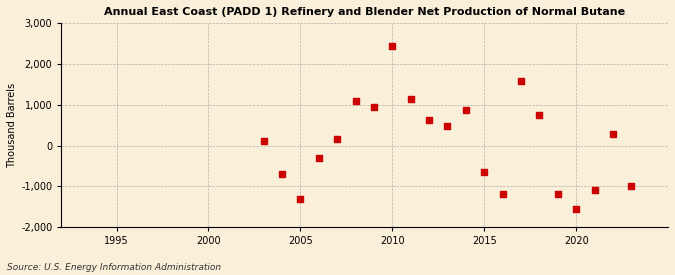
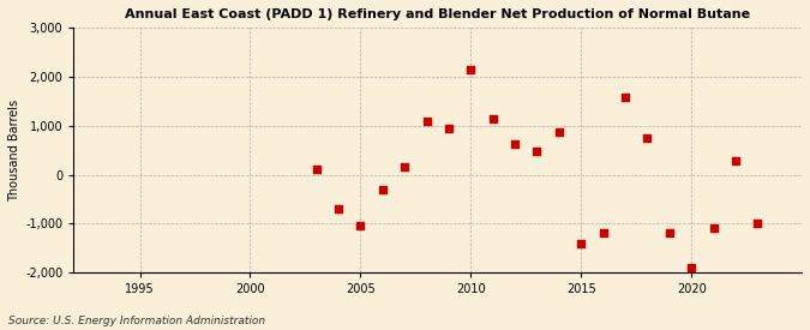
2005: -1,300 -> -1,050
2010: 2,450 -> 2,150
2015: -650 -> -1,400
2020: -1,550 -> -1,900
